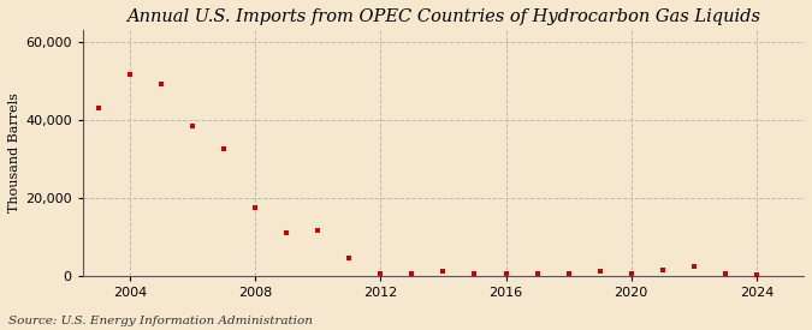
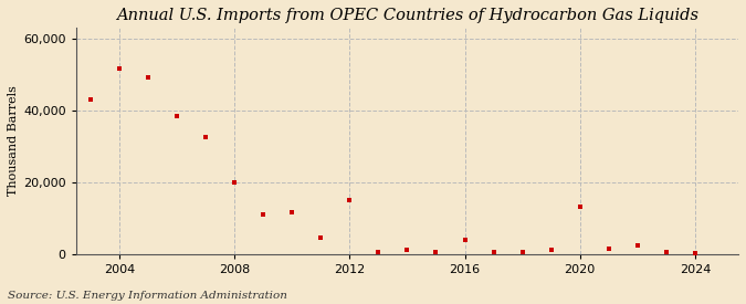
2008: 17,500 -> 20,000
2012: 500 -> 15,000
2016: 700 -> 4,000
2020: 700 -> 13,000
